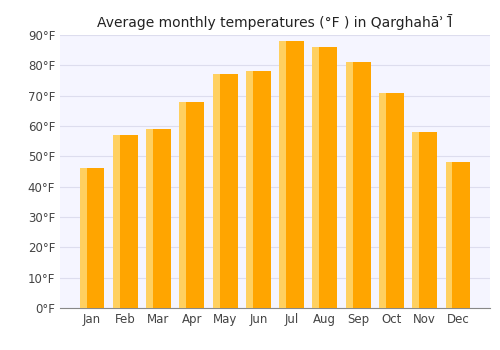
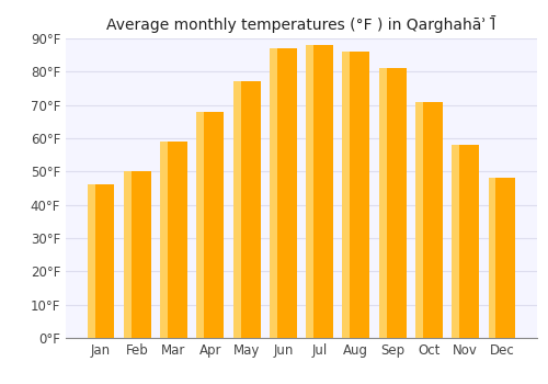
Feb: 57°F -> 50°F
Jun: 78°F -> 87°F
